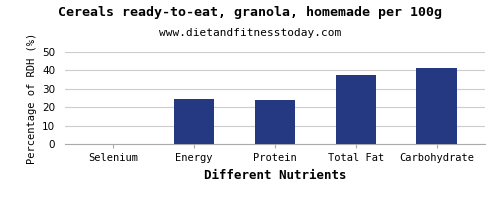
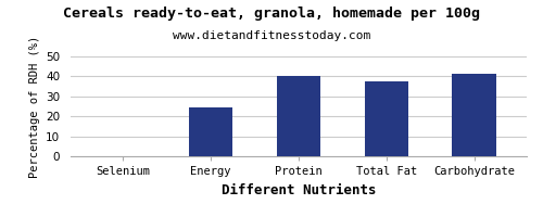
Protein: 24 -> 40
